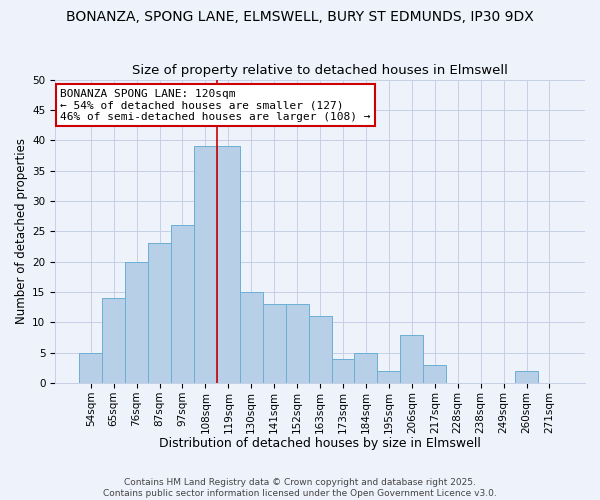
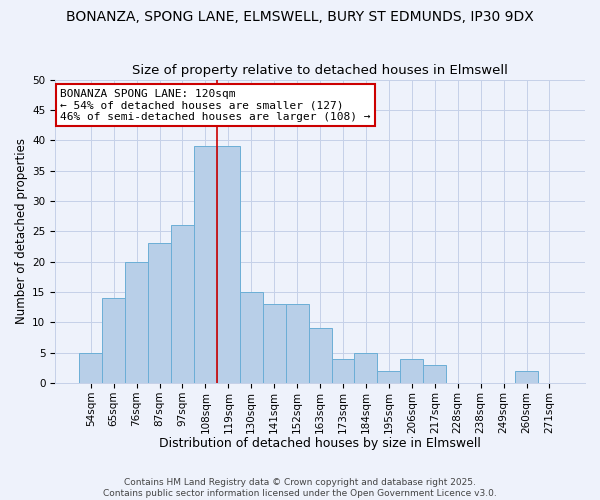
163sqm: 11 -> 9
206sqm: 8 -> 4
